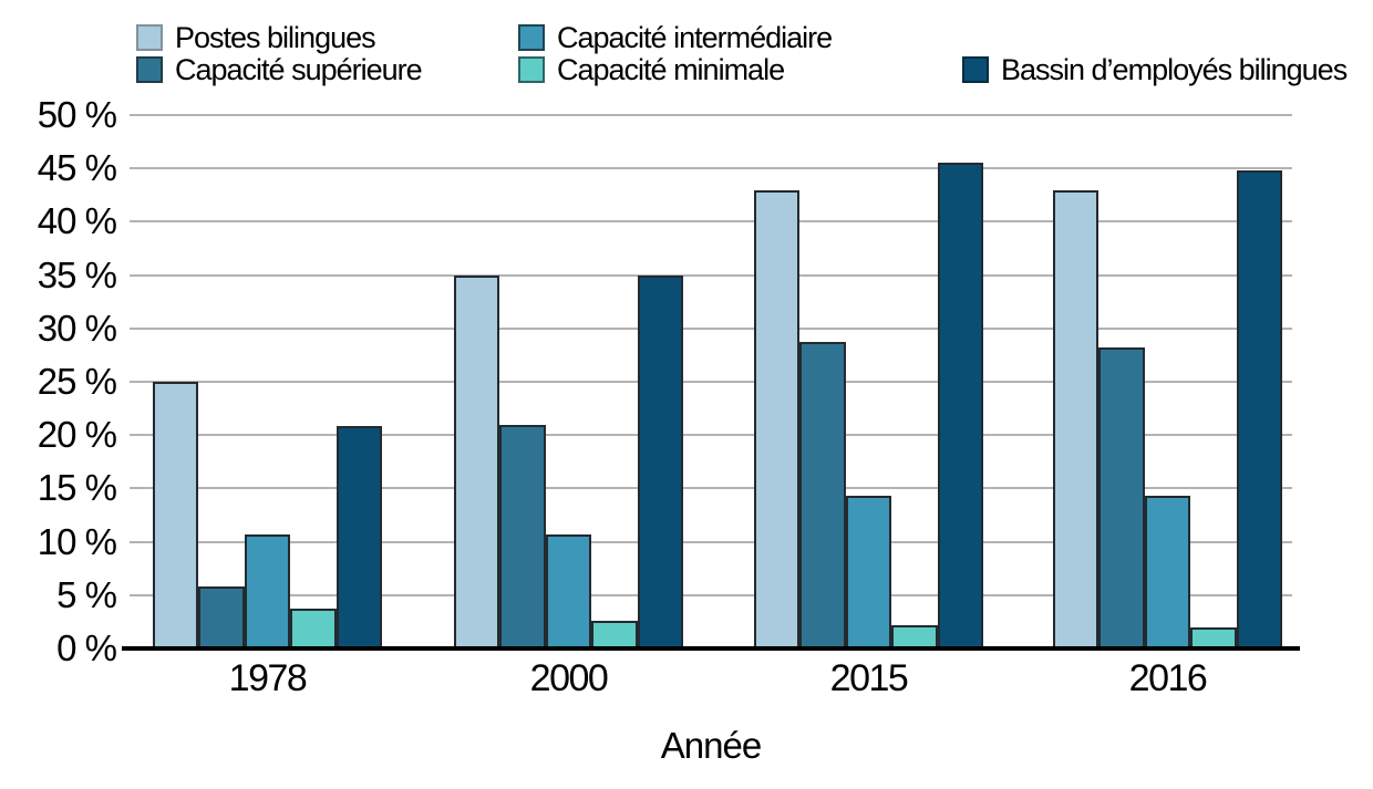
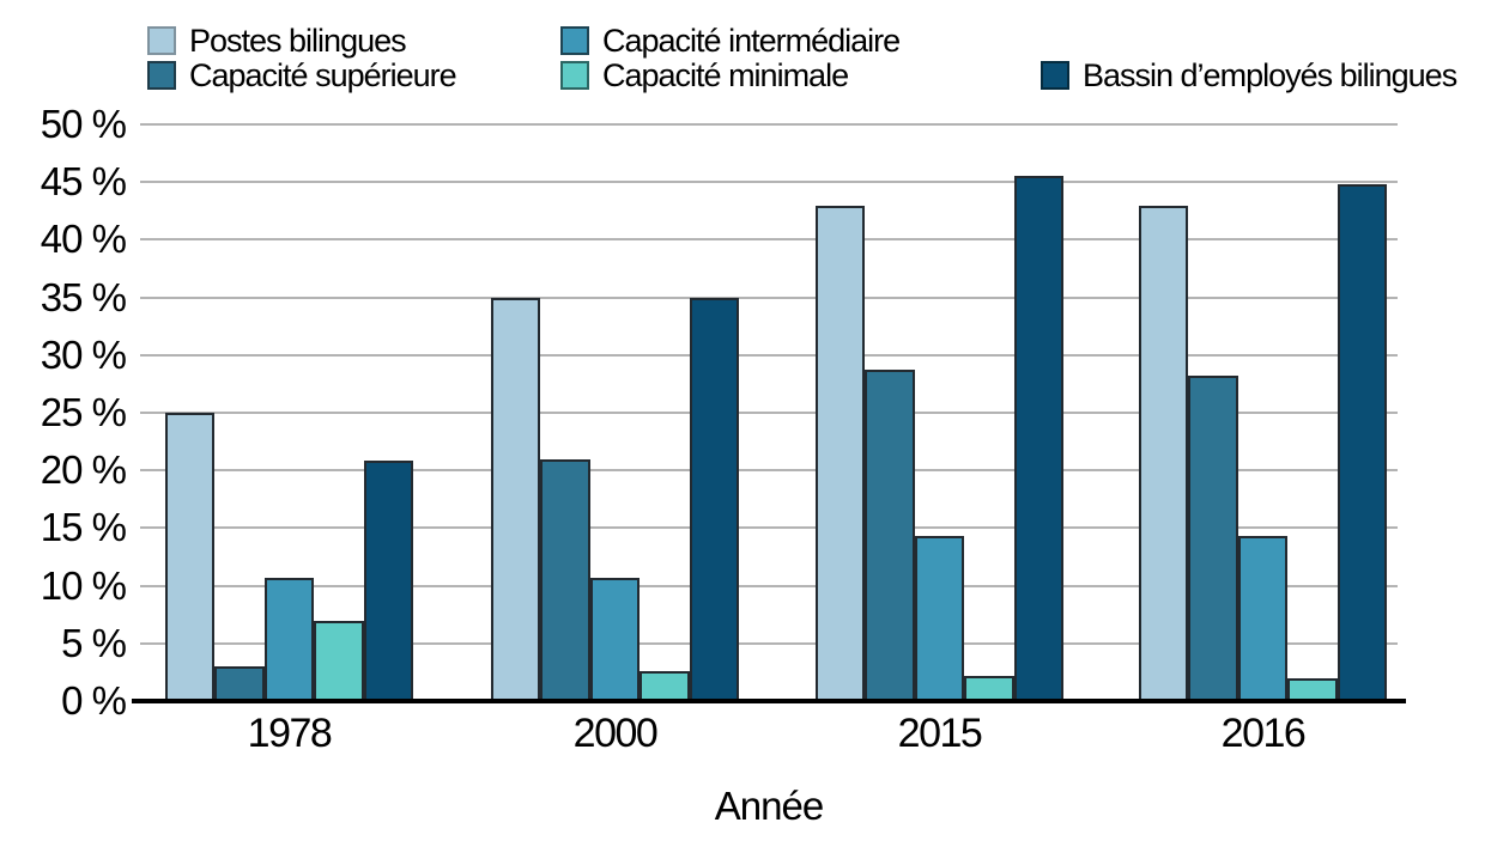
Capacité supérieure/1978: 6% -> 3%
Capacité minimale/1978: 4% -> 7%
